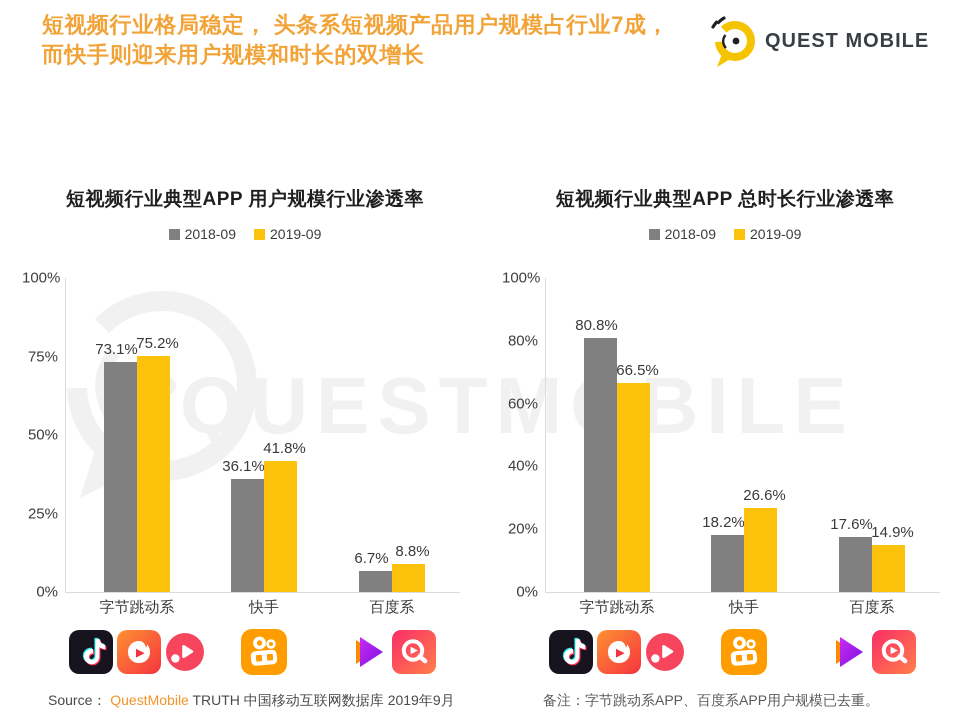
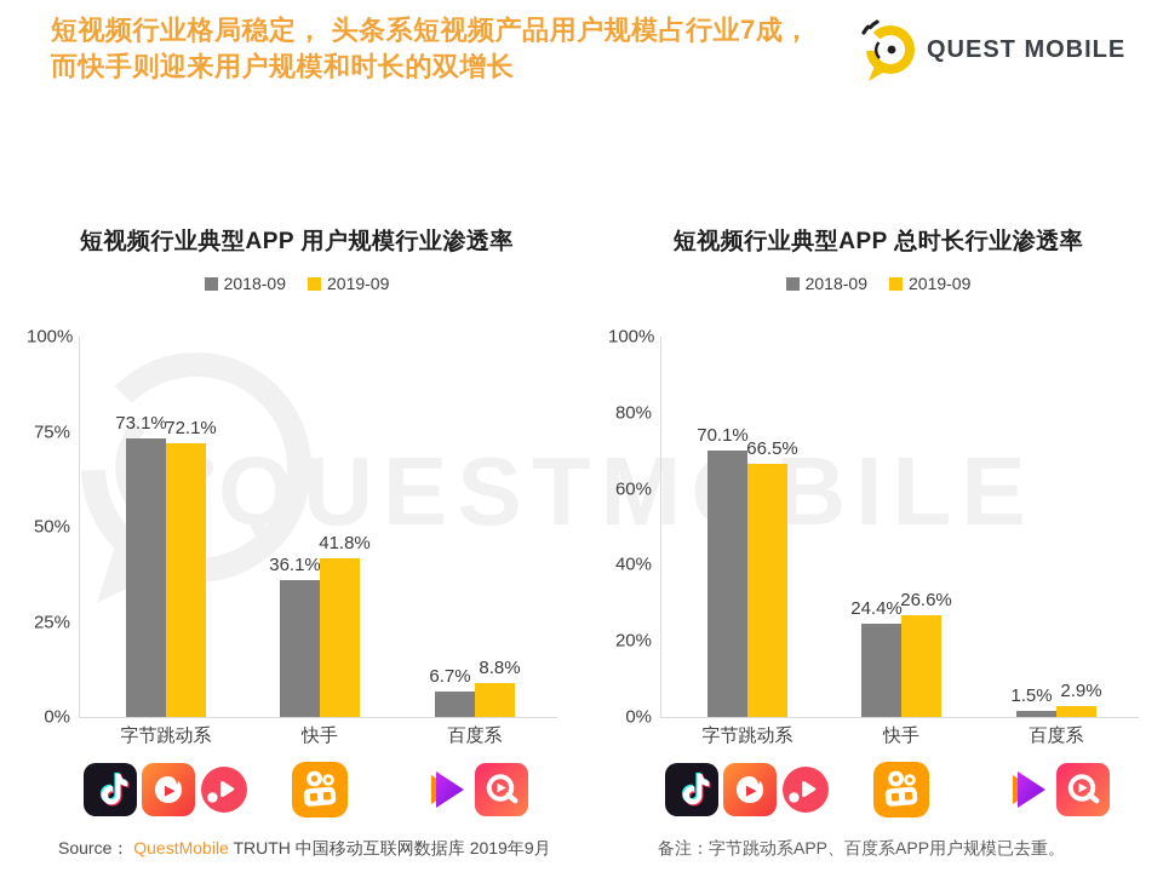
短视频行业典型APP 用户规模行业渗透率/2019-09/字节跳动系: 75.2% -> 72.1%
短视频行业典型APP 总时长行业渗透率/2018-09/字节跳动系: 80.8% -> 70.1%
短视频行业典型APP 总时长行业渗透率/2018-09/快手: 18.2% -> 24.4%
短视频行业典型APP 总时长行业渗透率/2018-09/百度系: 17.6% -> 1.5%
短视频行业典型APP 总时长行业渗透率/2019-09/百度系: 14.9% -> 2.9%
